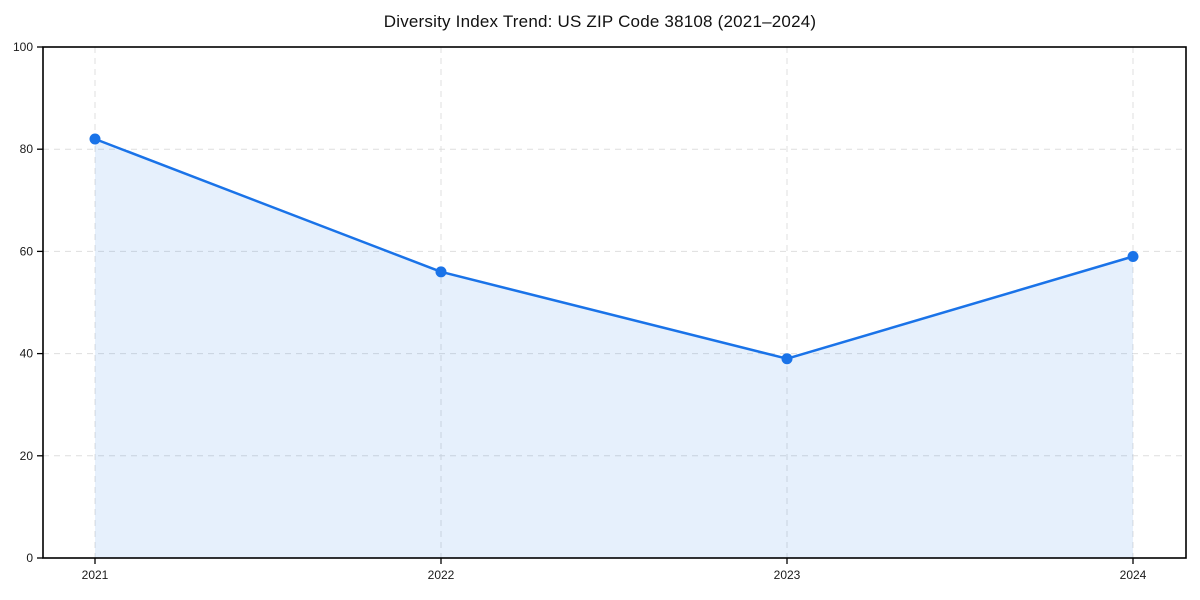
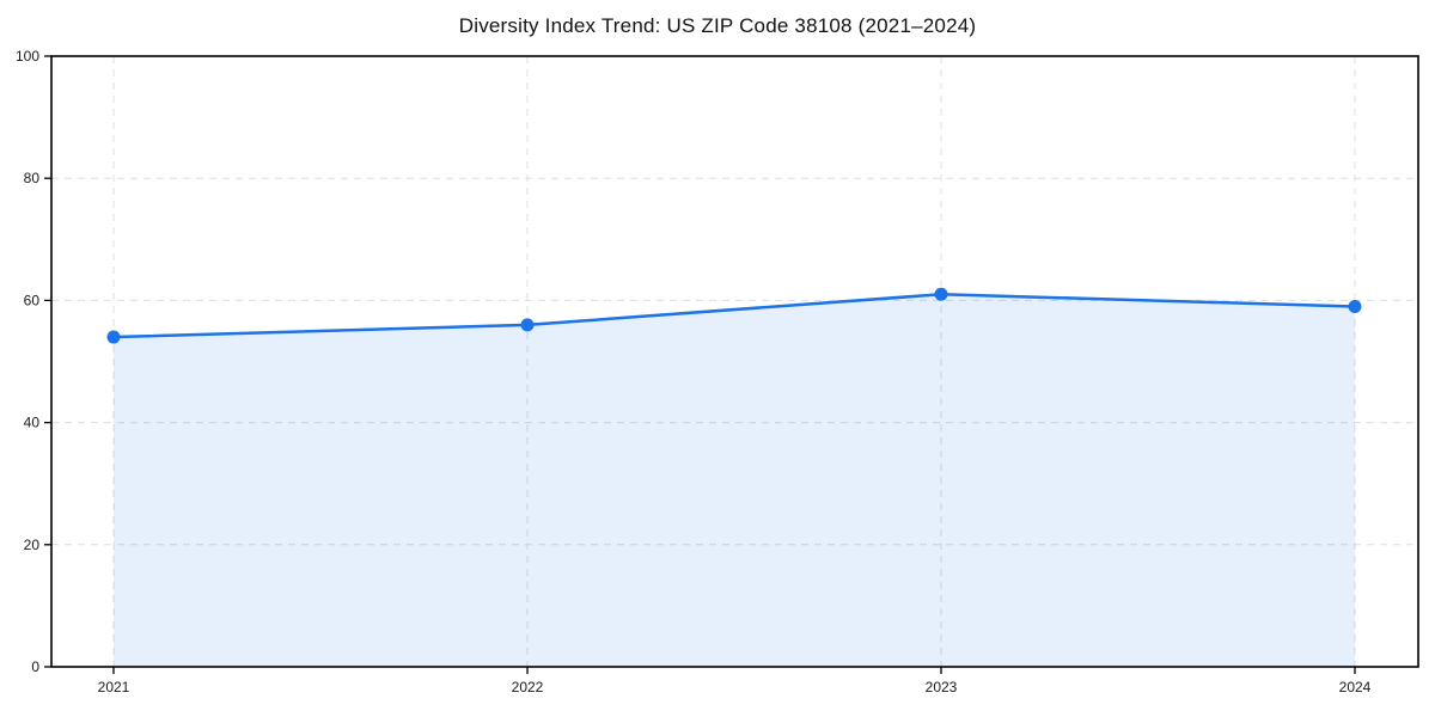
2021: 82 -> 54
2023: 39 -> 61
